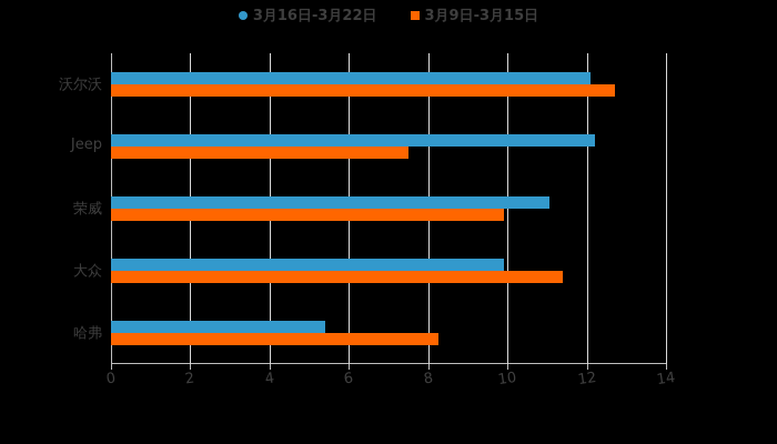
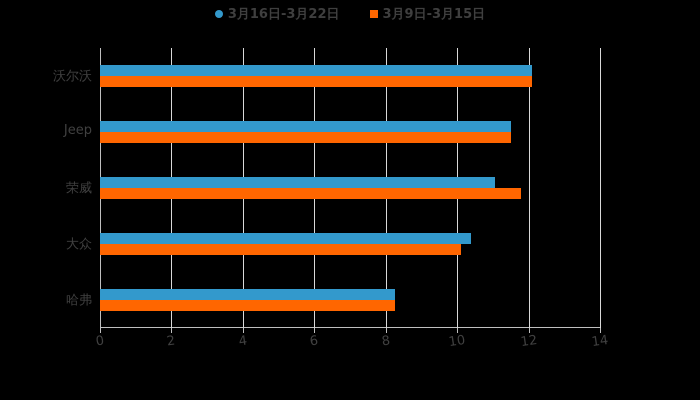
3月9日-3月15日/沃尔沃: 12.7 -> 12.1
3月16日-3月22日/Jeep: 12.2 -> 11.5
3月9日-3月15日/Jeep: 7.5 -> 11.5
3月9日-3月15日/荣威: 9.9 -> 11.8
3月16日-3月22日/大众: 9.9 -> 10.4
3月9日-3月15日/大众: 11.4 -> 10.1
3月16日-3月22日/哈弗: 5.4 -> 8.2
